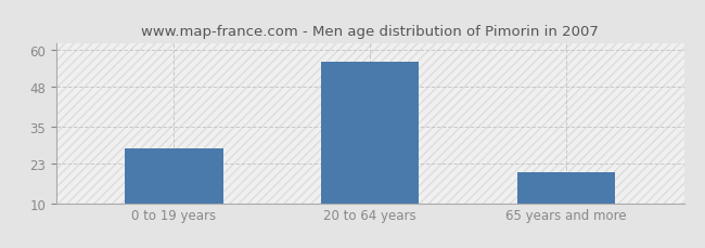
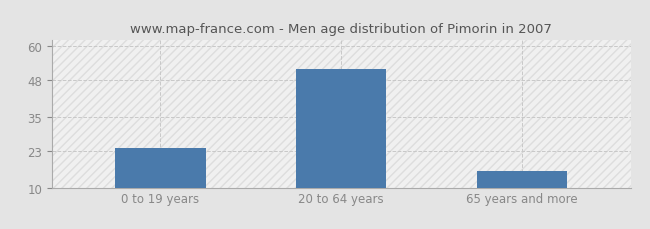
0 to 19 years: 28 -> 24
20 to 64 years: 56 -> 52
65 years and more: 20 -> 16
